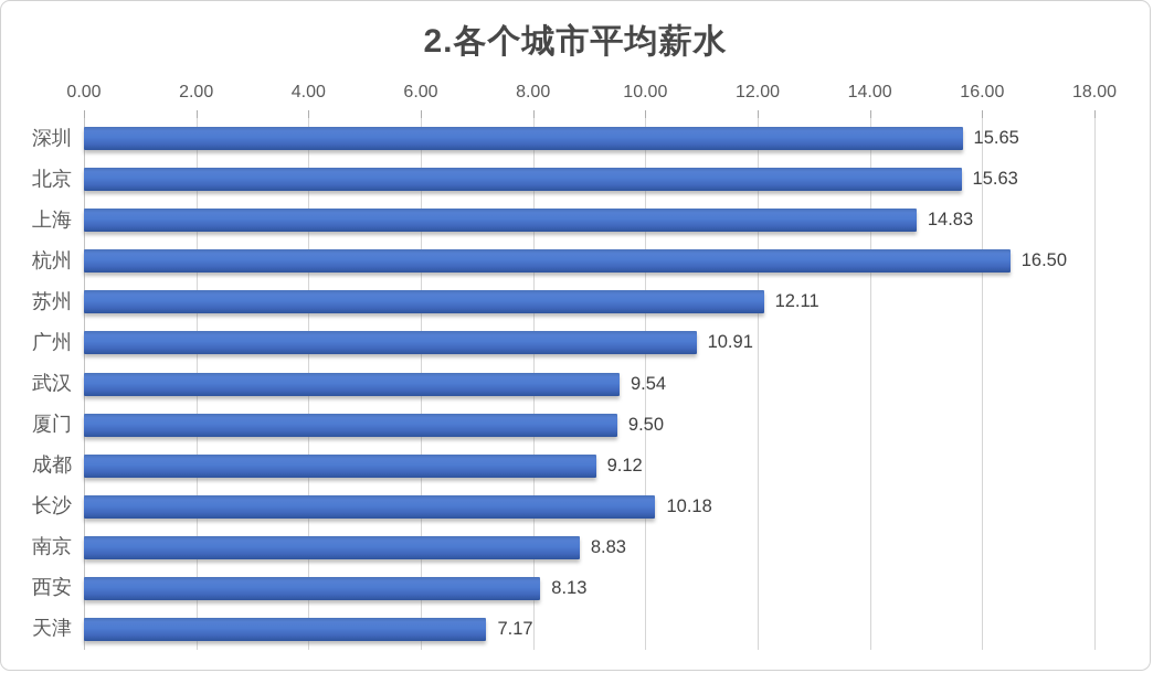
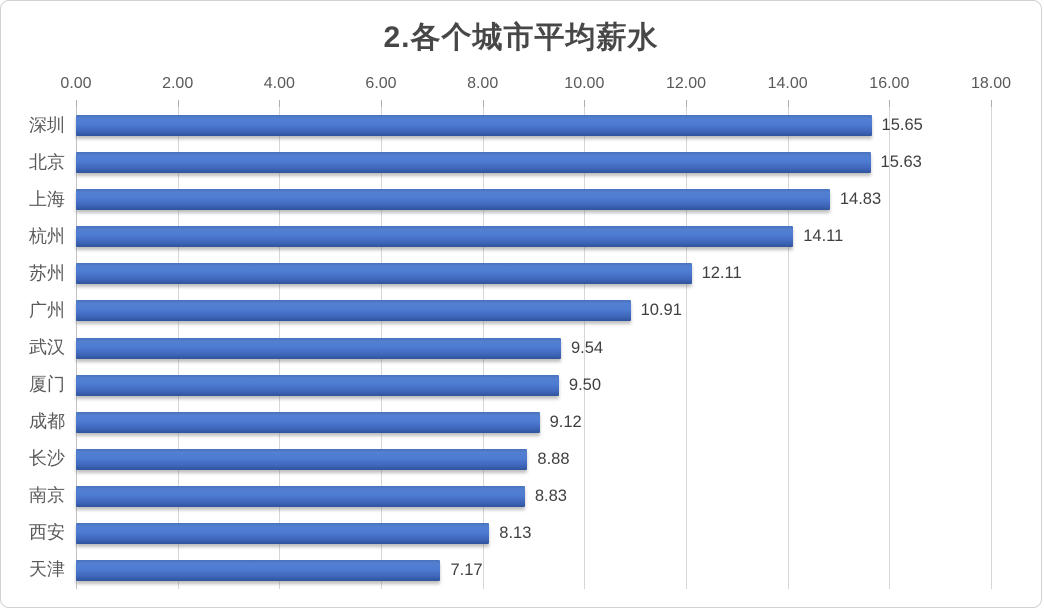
杭州: 16.50 -> 14.11
长沙: 10.18 -> 8.88
